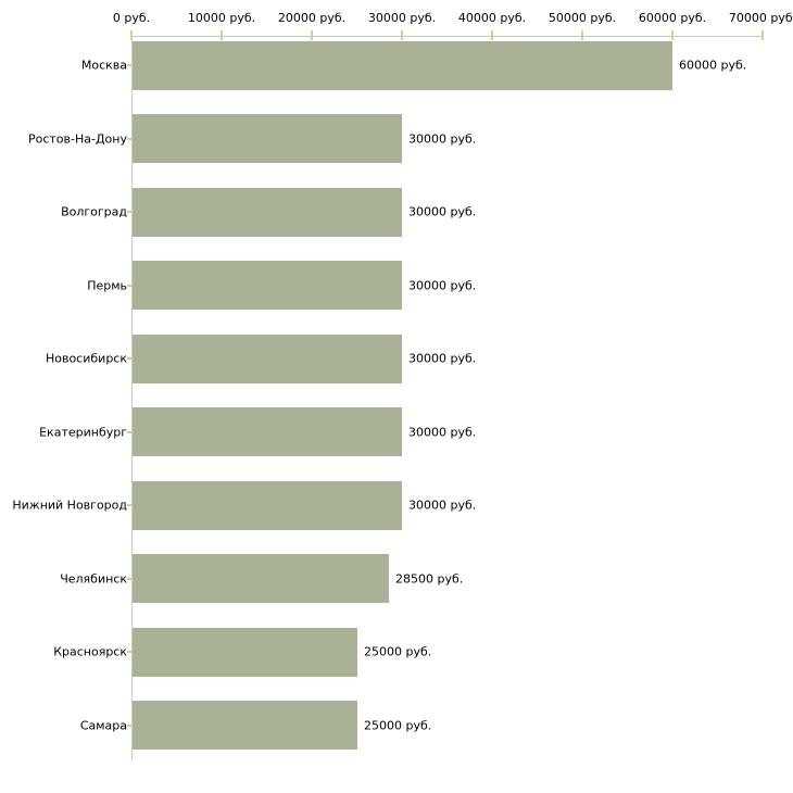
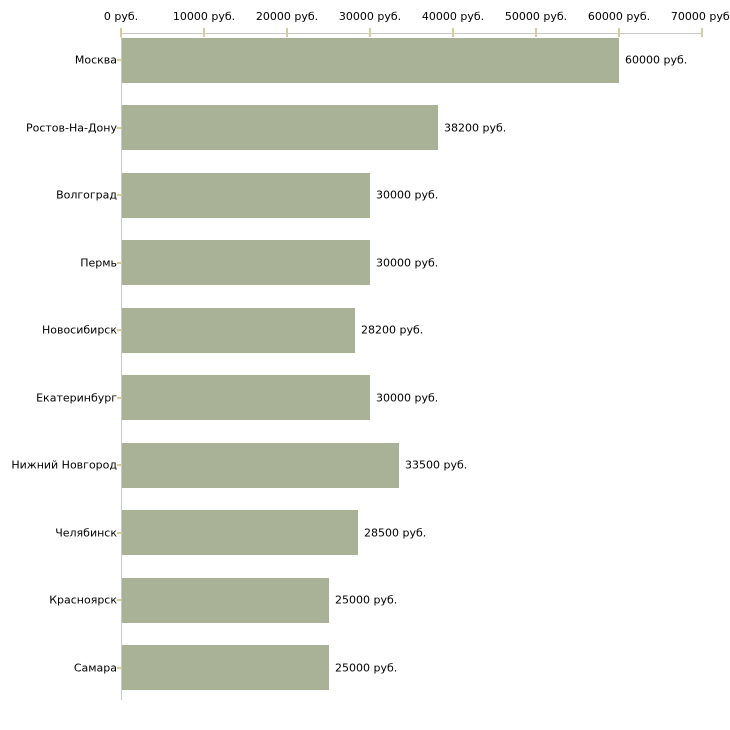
Ростов-На-Дону: 30000 -> 38200
Новосибирск: 30000 -> 28200
Нижний Новгород: 30000 -> 33500
